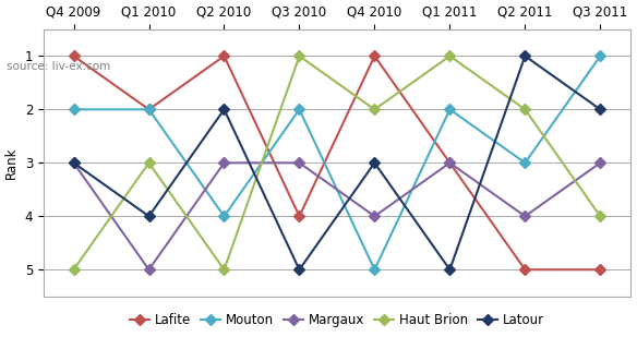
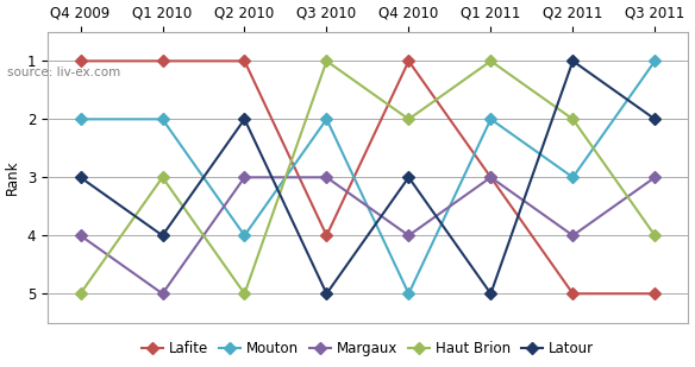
Margaux/Q4 2009: 3 -> 4
Lafite/Q1 2010: 2 -> 1
